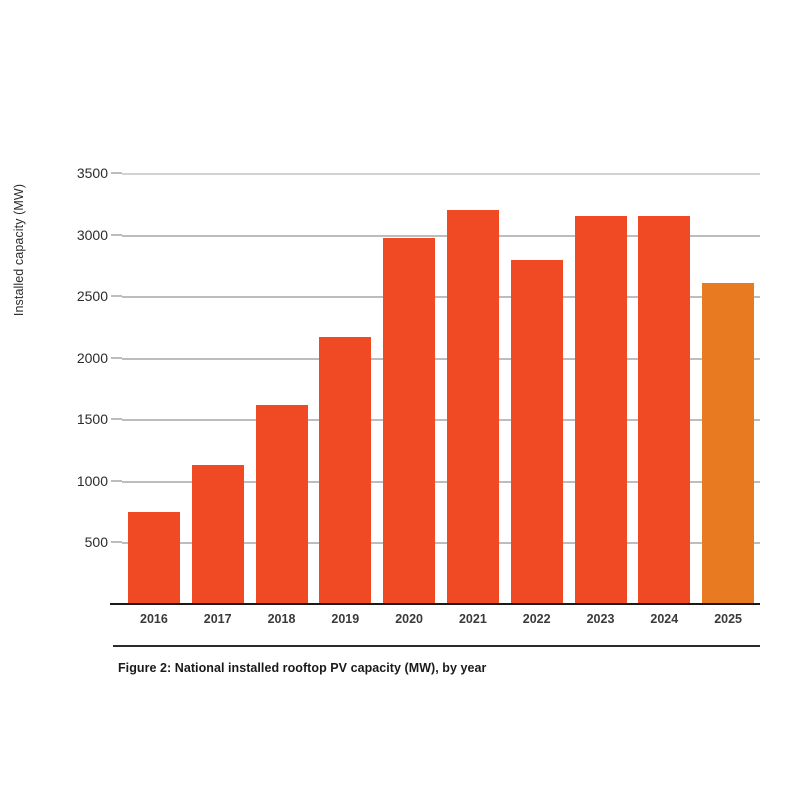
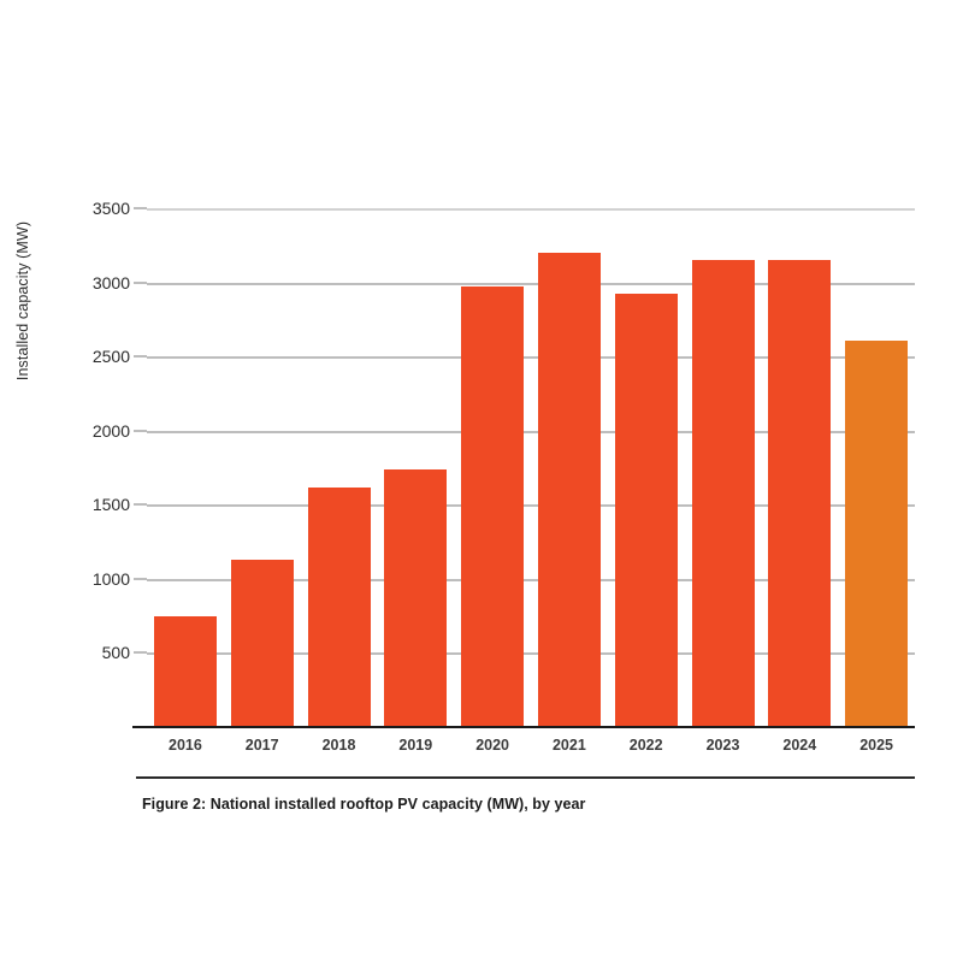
2019: 2170 -> 1740
2022: 2790 -> 2920
